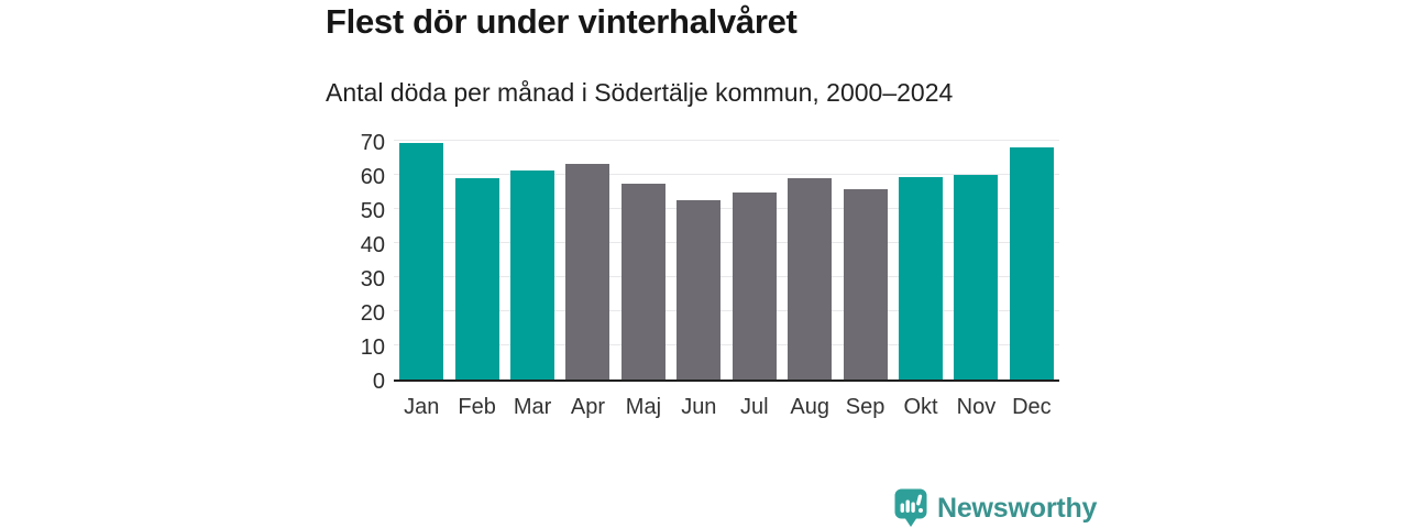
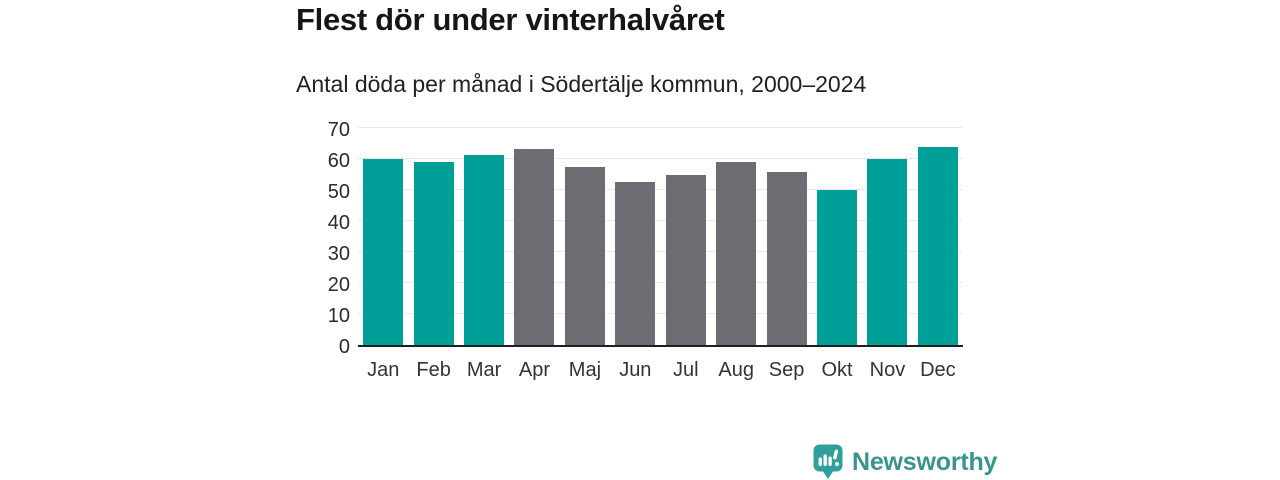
Jan: 70 -> 60
Okt: 60 -> 50
Dec: 68 -> 64
